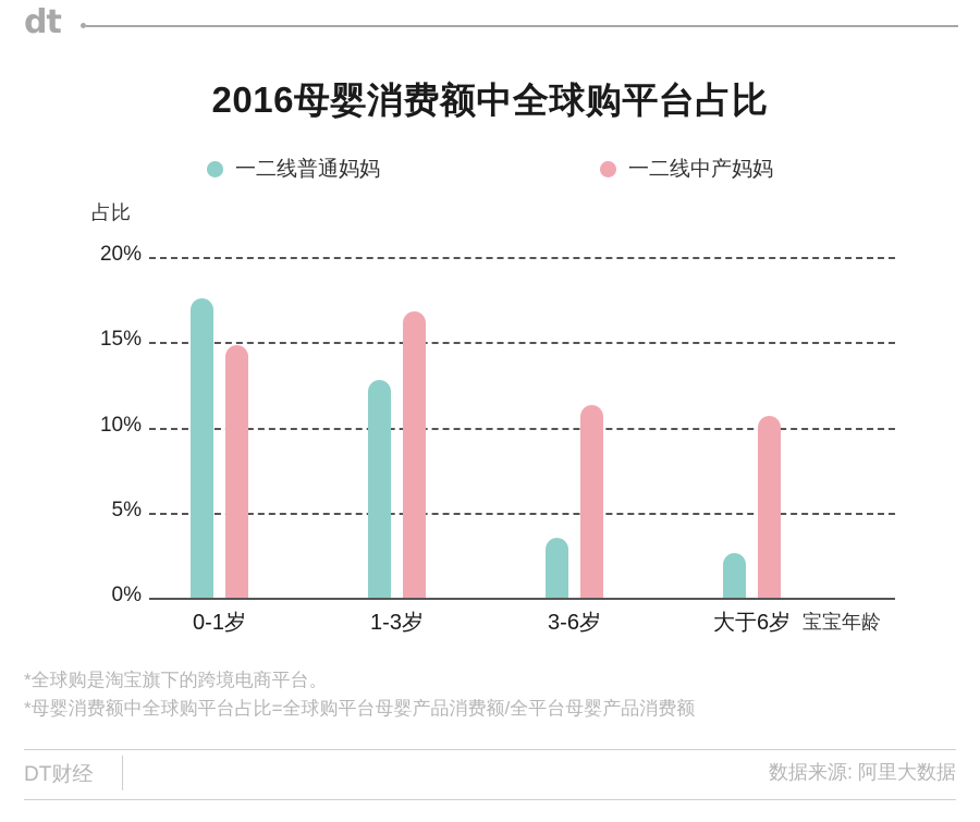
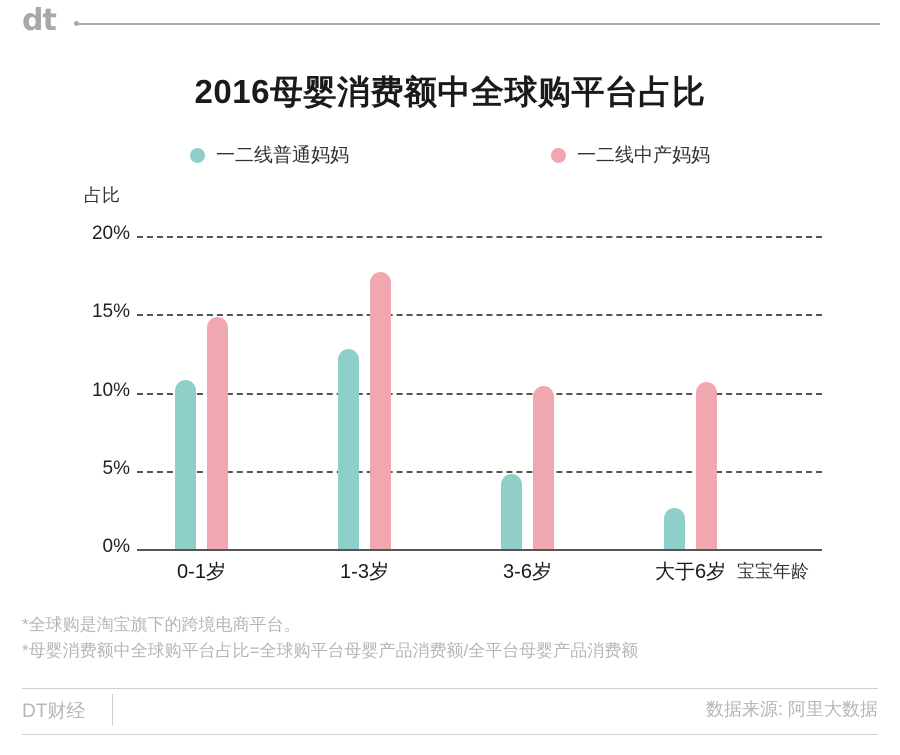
一二线普通妈妈/0-1岁: 17.6% -> 10.8%
一二线中产妈妈/1-3岁: 16.8% -> 17.7%
一二线普通妈妈/3-6岁: 3.5% -> 4.8%
一二线中产妈妈/3-6岁: 11.3% -> 10.4%
